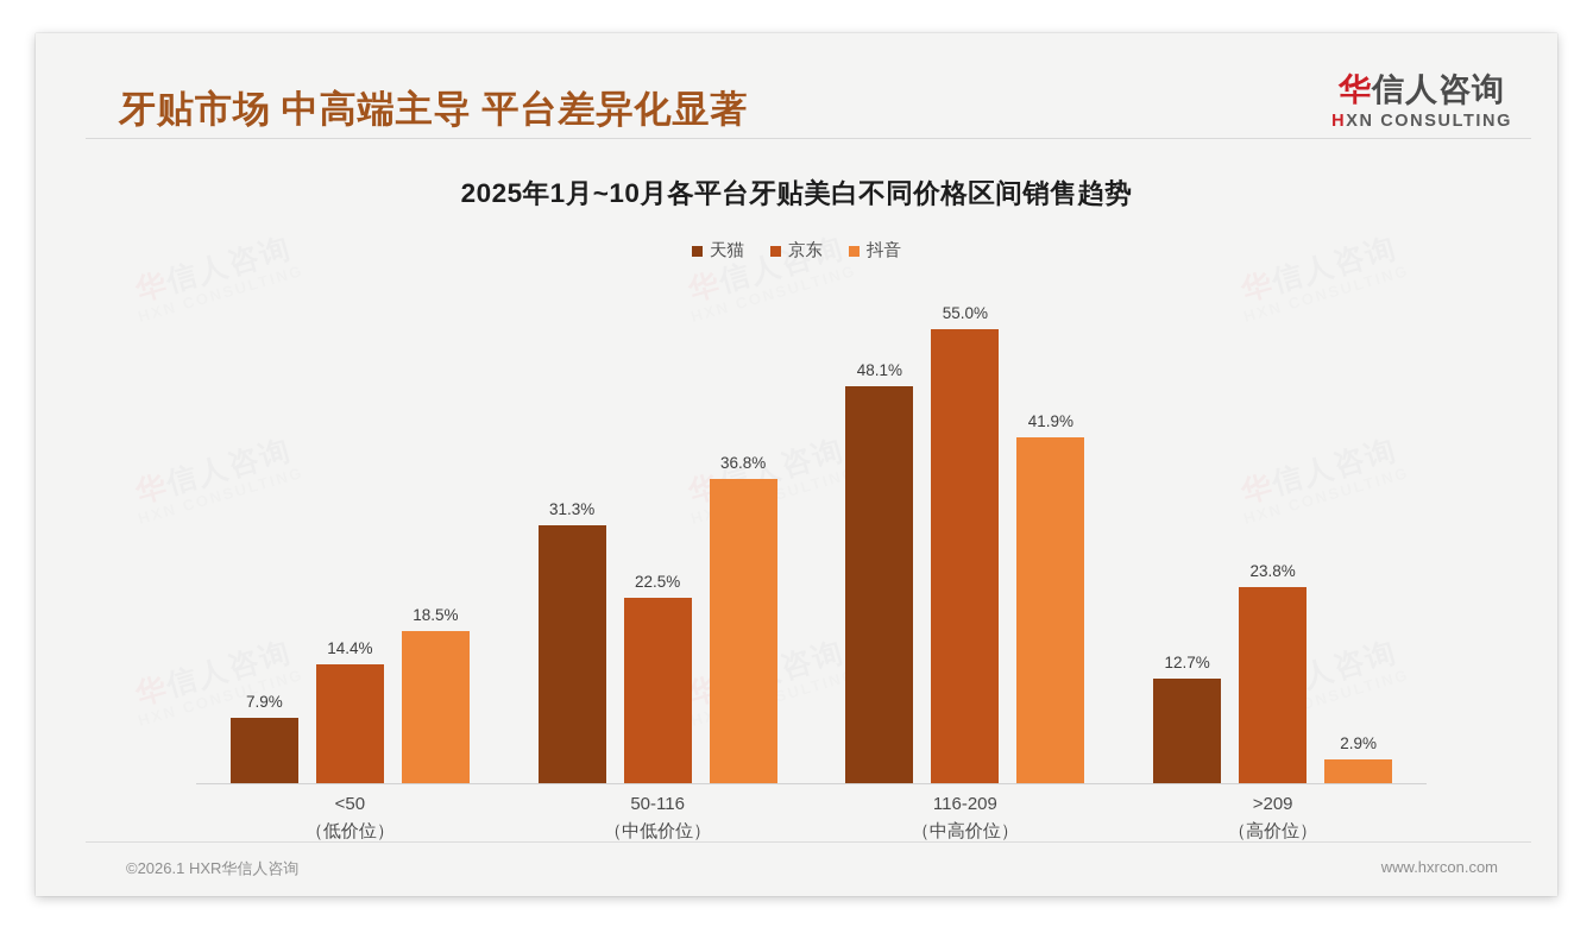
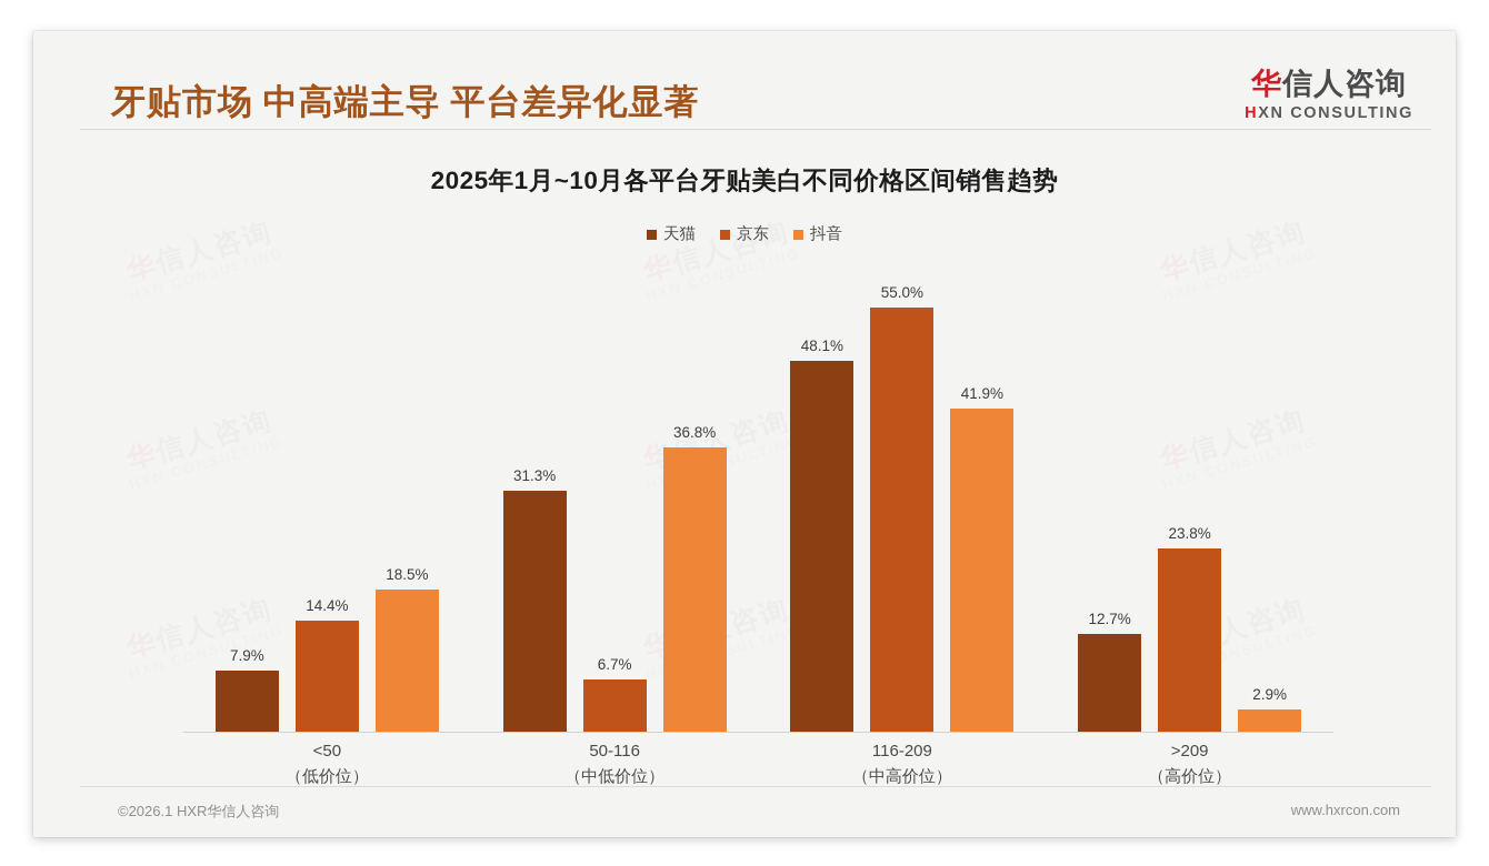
京东/50-116: 22.5% -> 6.7%
